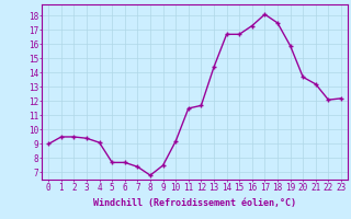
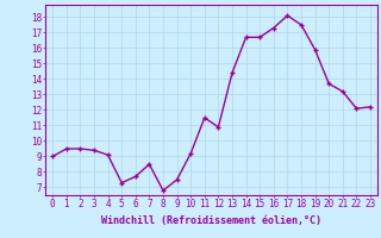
5: 7.7 -> 7.3
7: 7.4 -> 8.5
12: 11.7 -> 10.9
